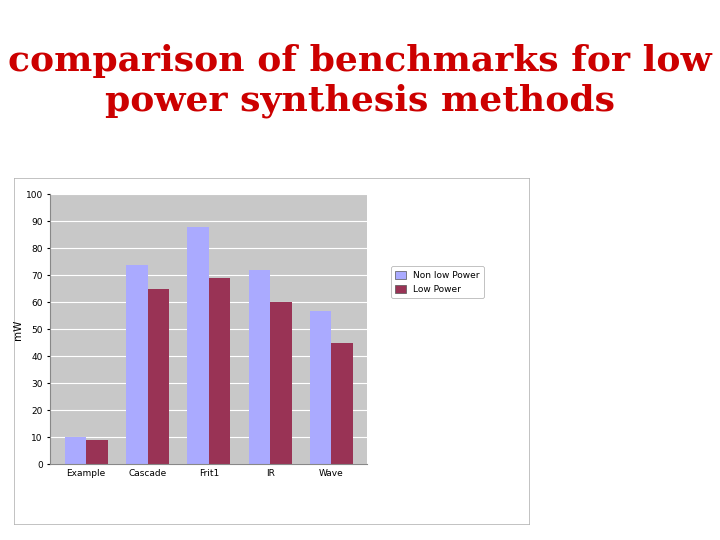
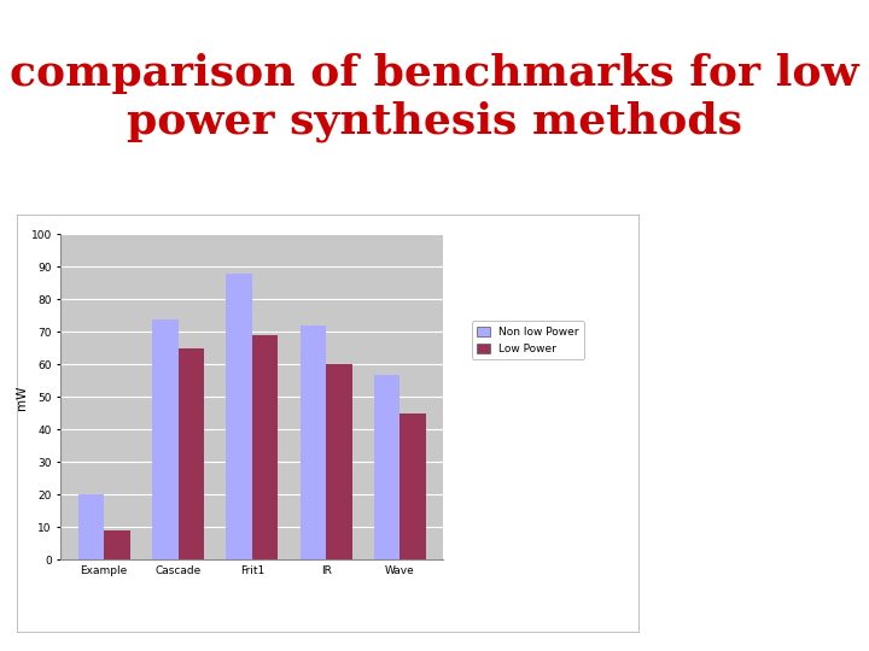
Non low Power/Example: 10 -> 20
